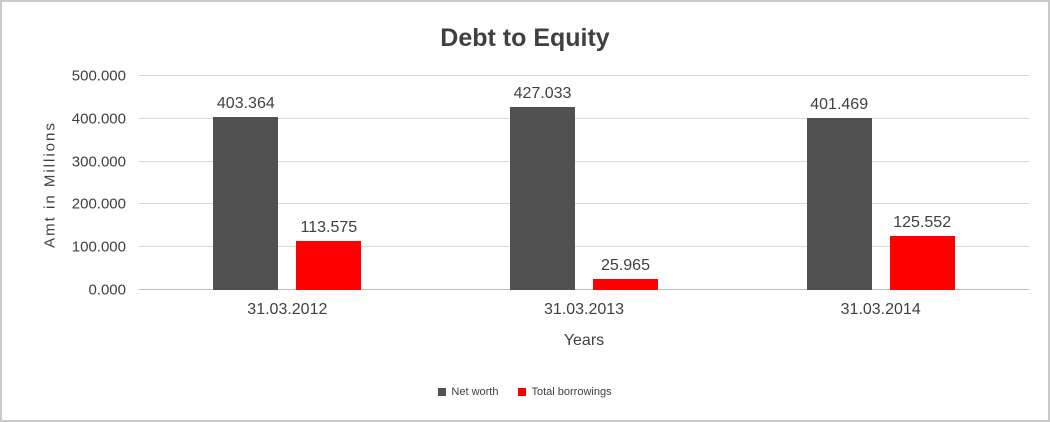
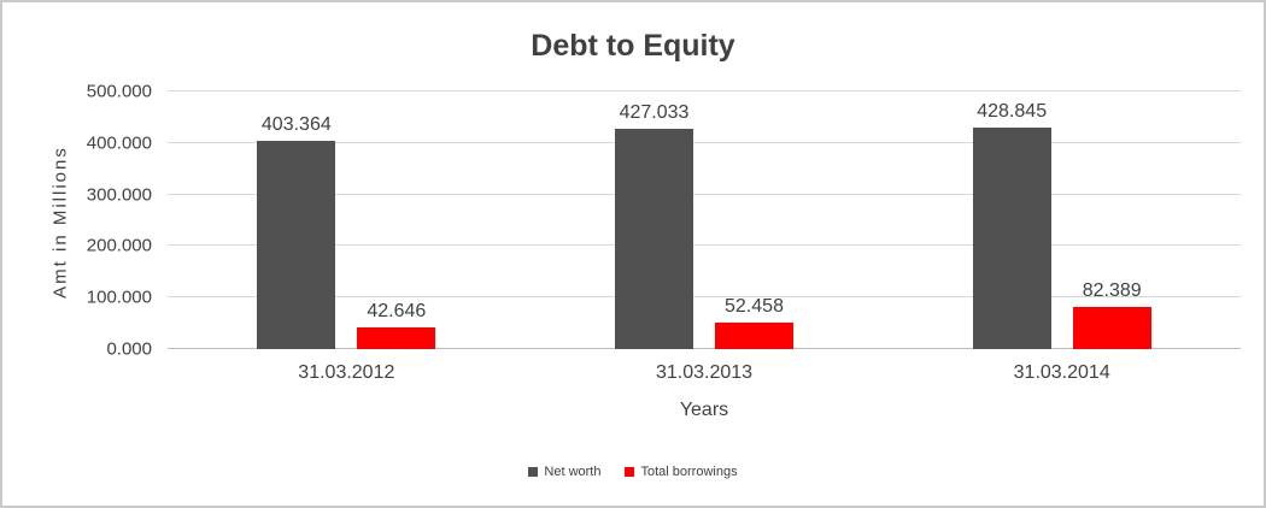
Total borrowings/31.03.2012: 113.575 -> 42.646
Total borrowings/31.03.2013: 25.965 -> 52.458
Net worth/31.03.2014: 401.469 -> 428.845
Total borrowings/31.03.2014: 125.552 -> 82.389
